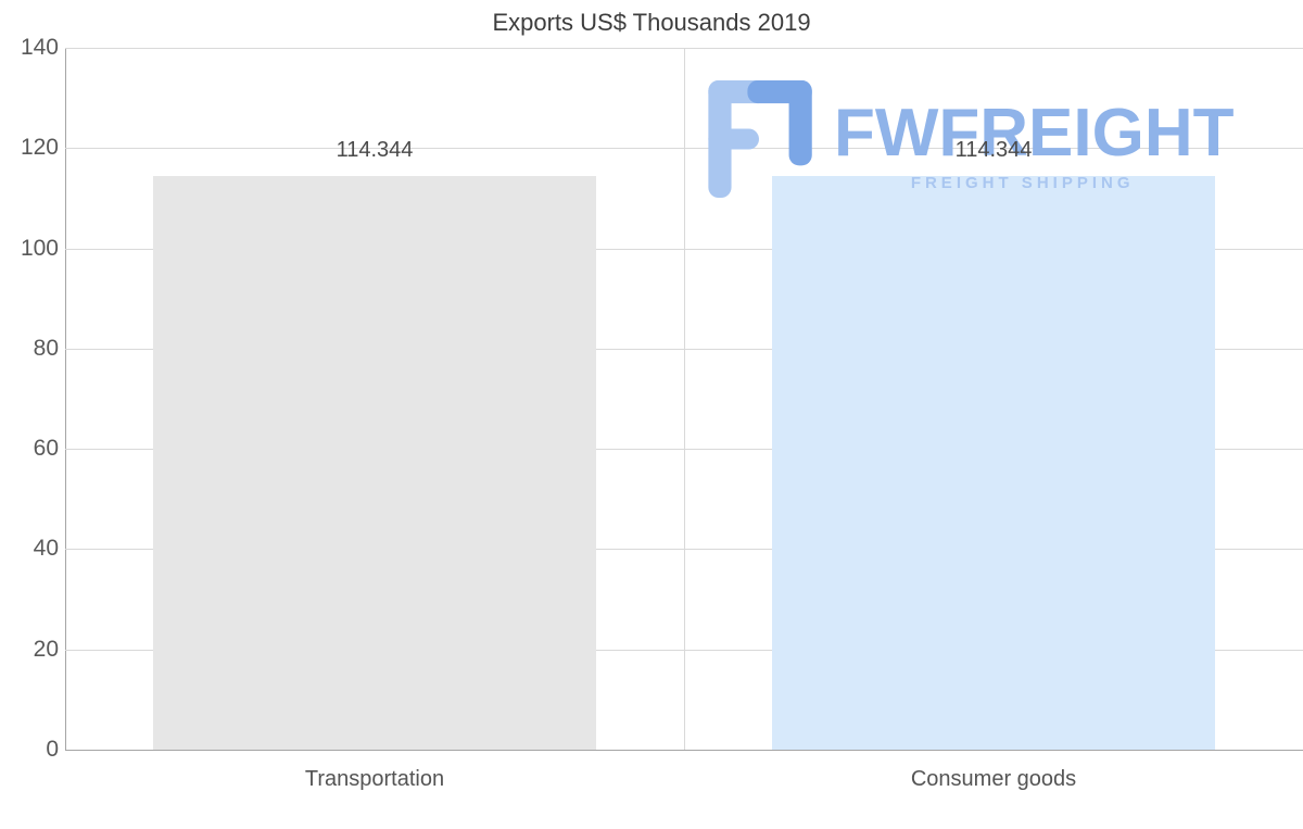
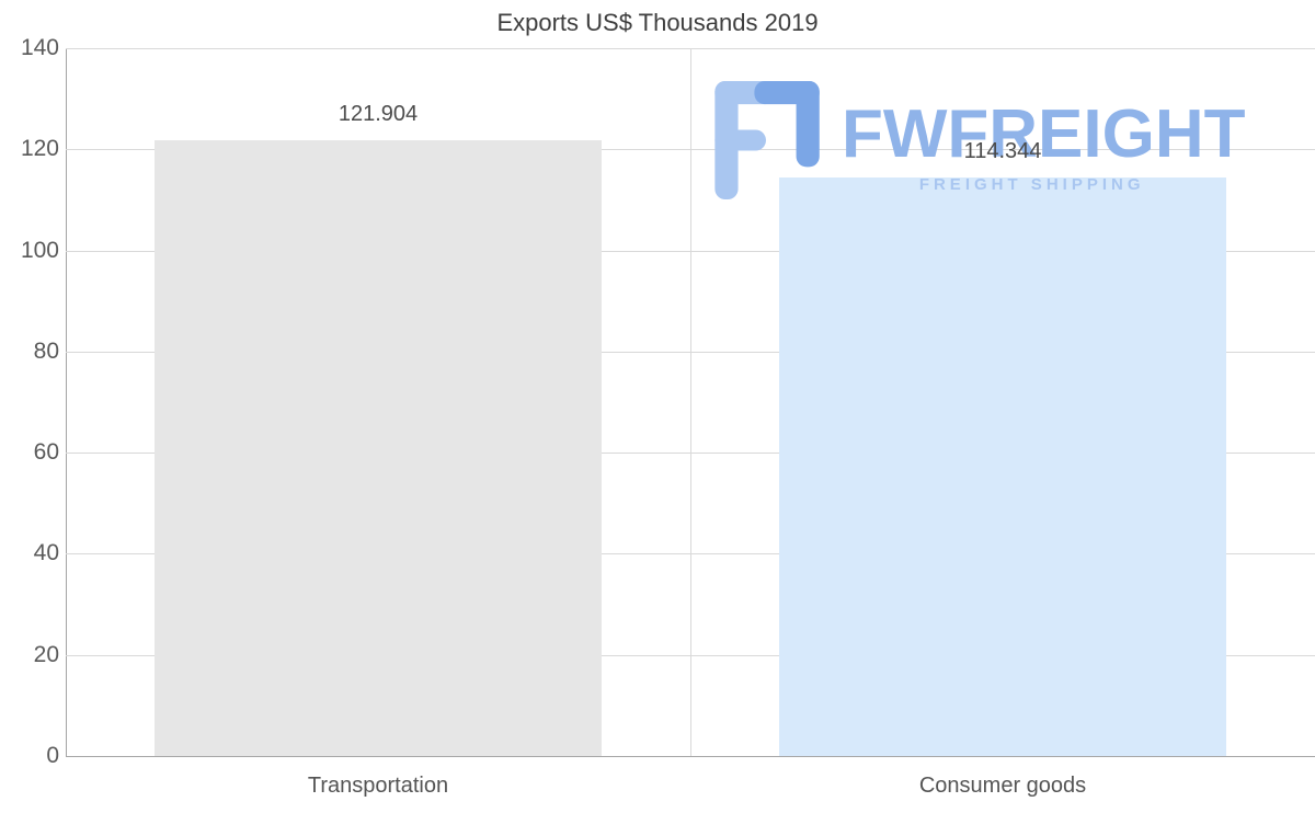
Transportation: 114.344 -> 121.904
